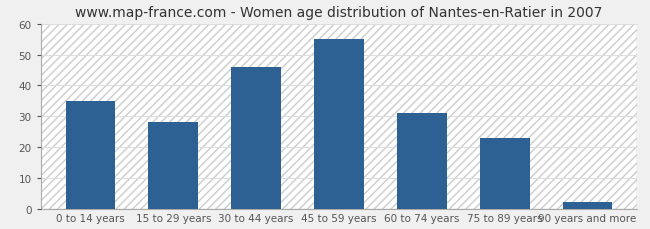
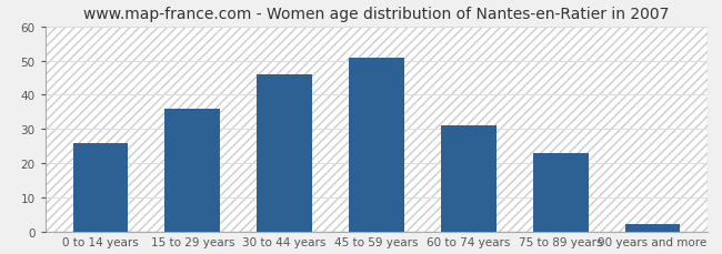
0 to 14 years: 35 -> 26
15 to 29 years: 28 -> 36
45 to 59 years: 55 -> 51
